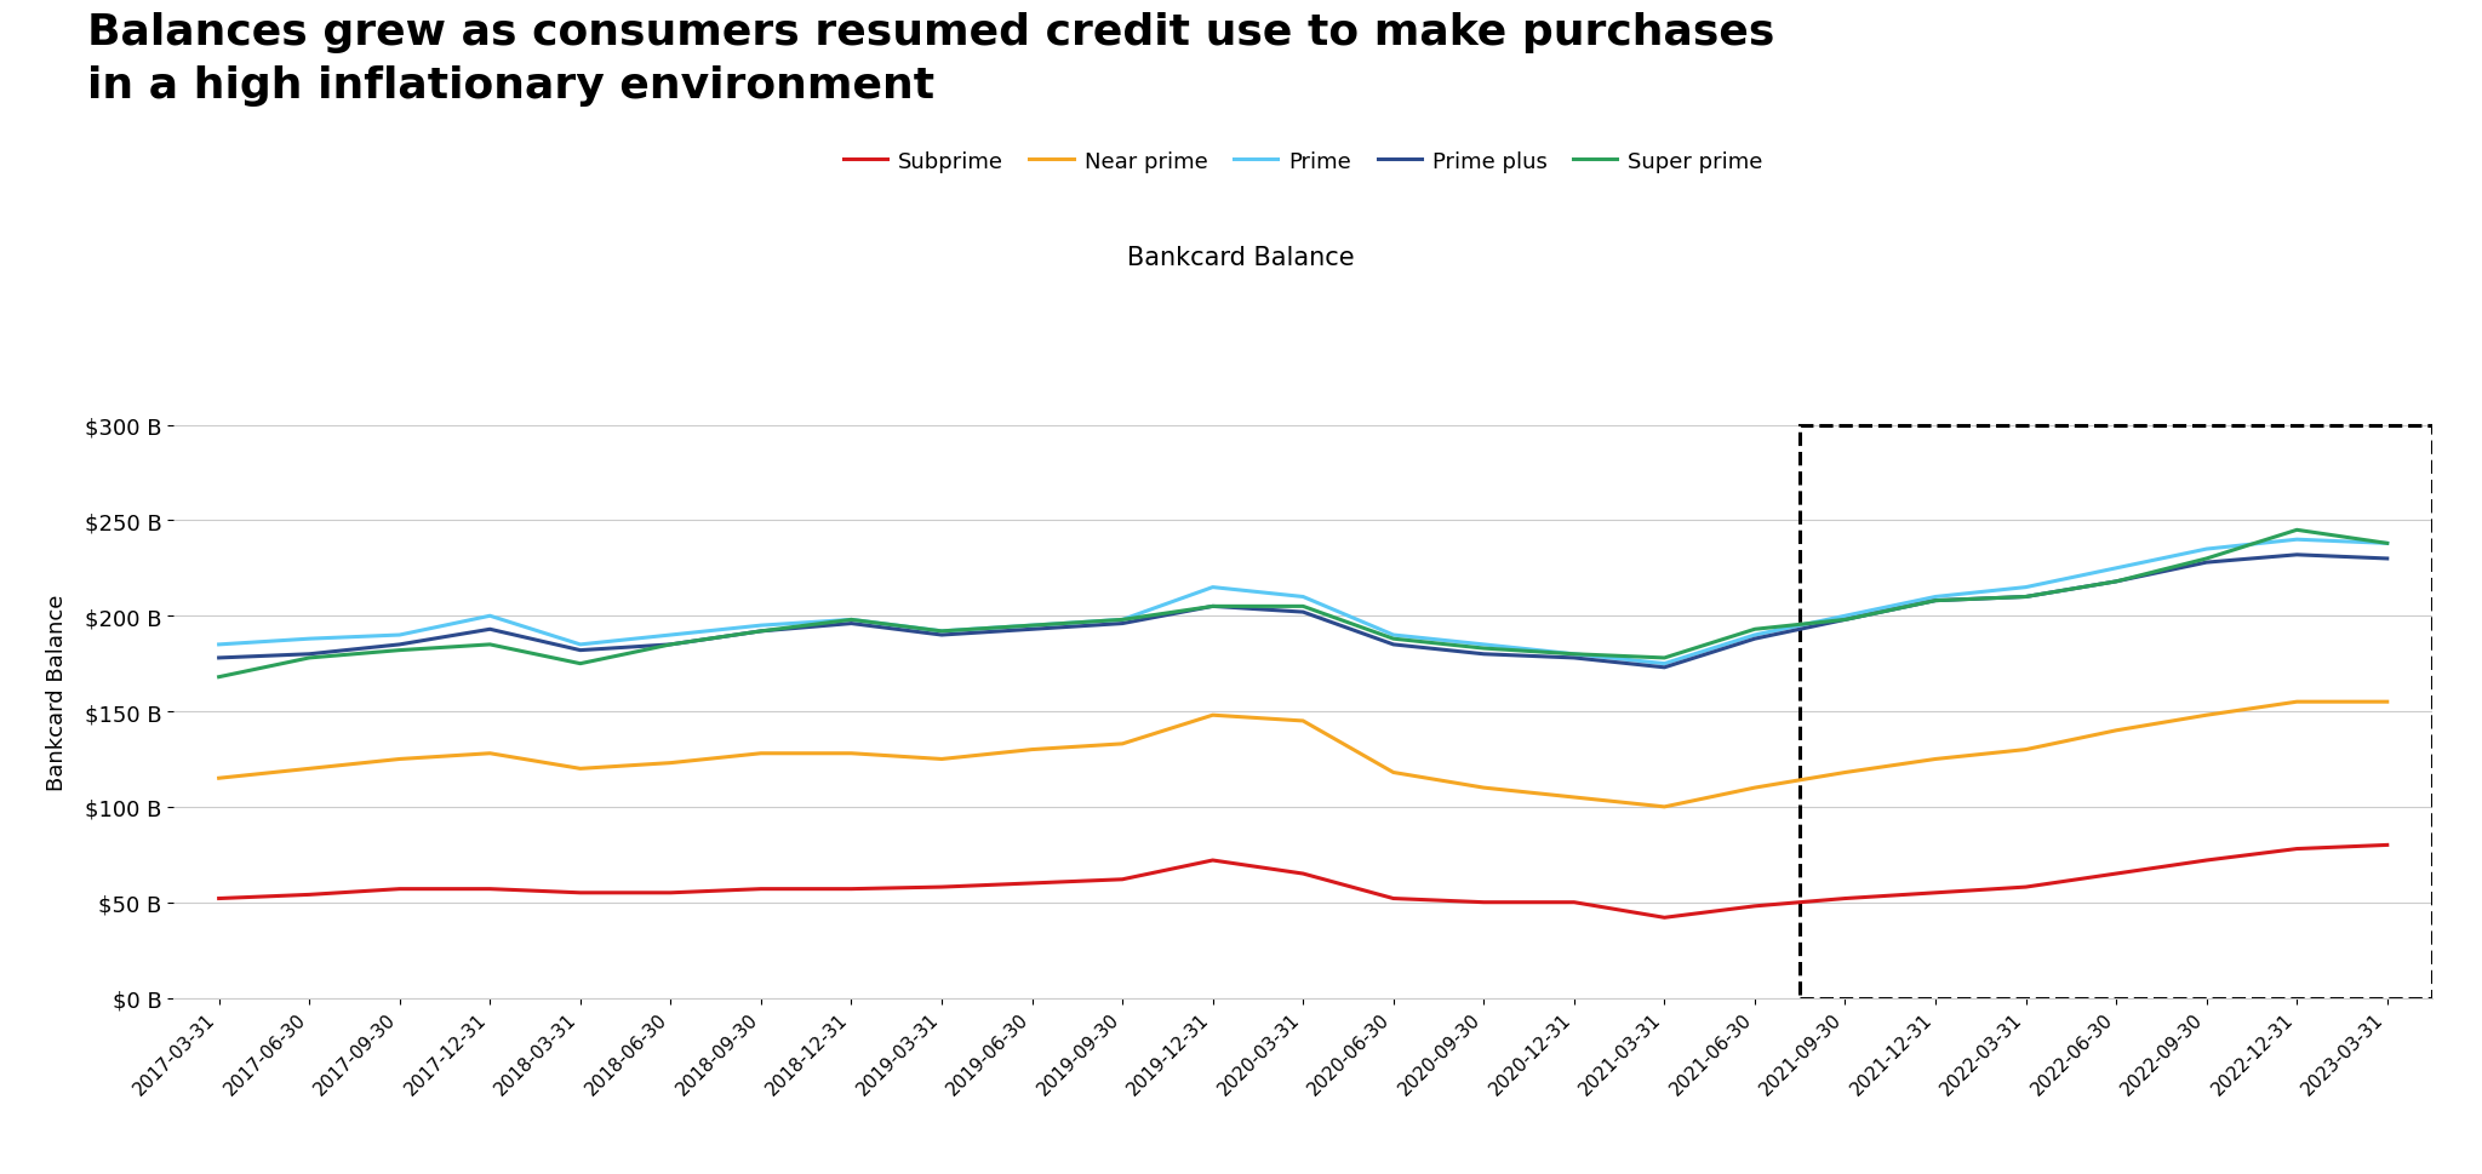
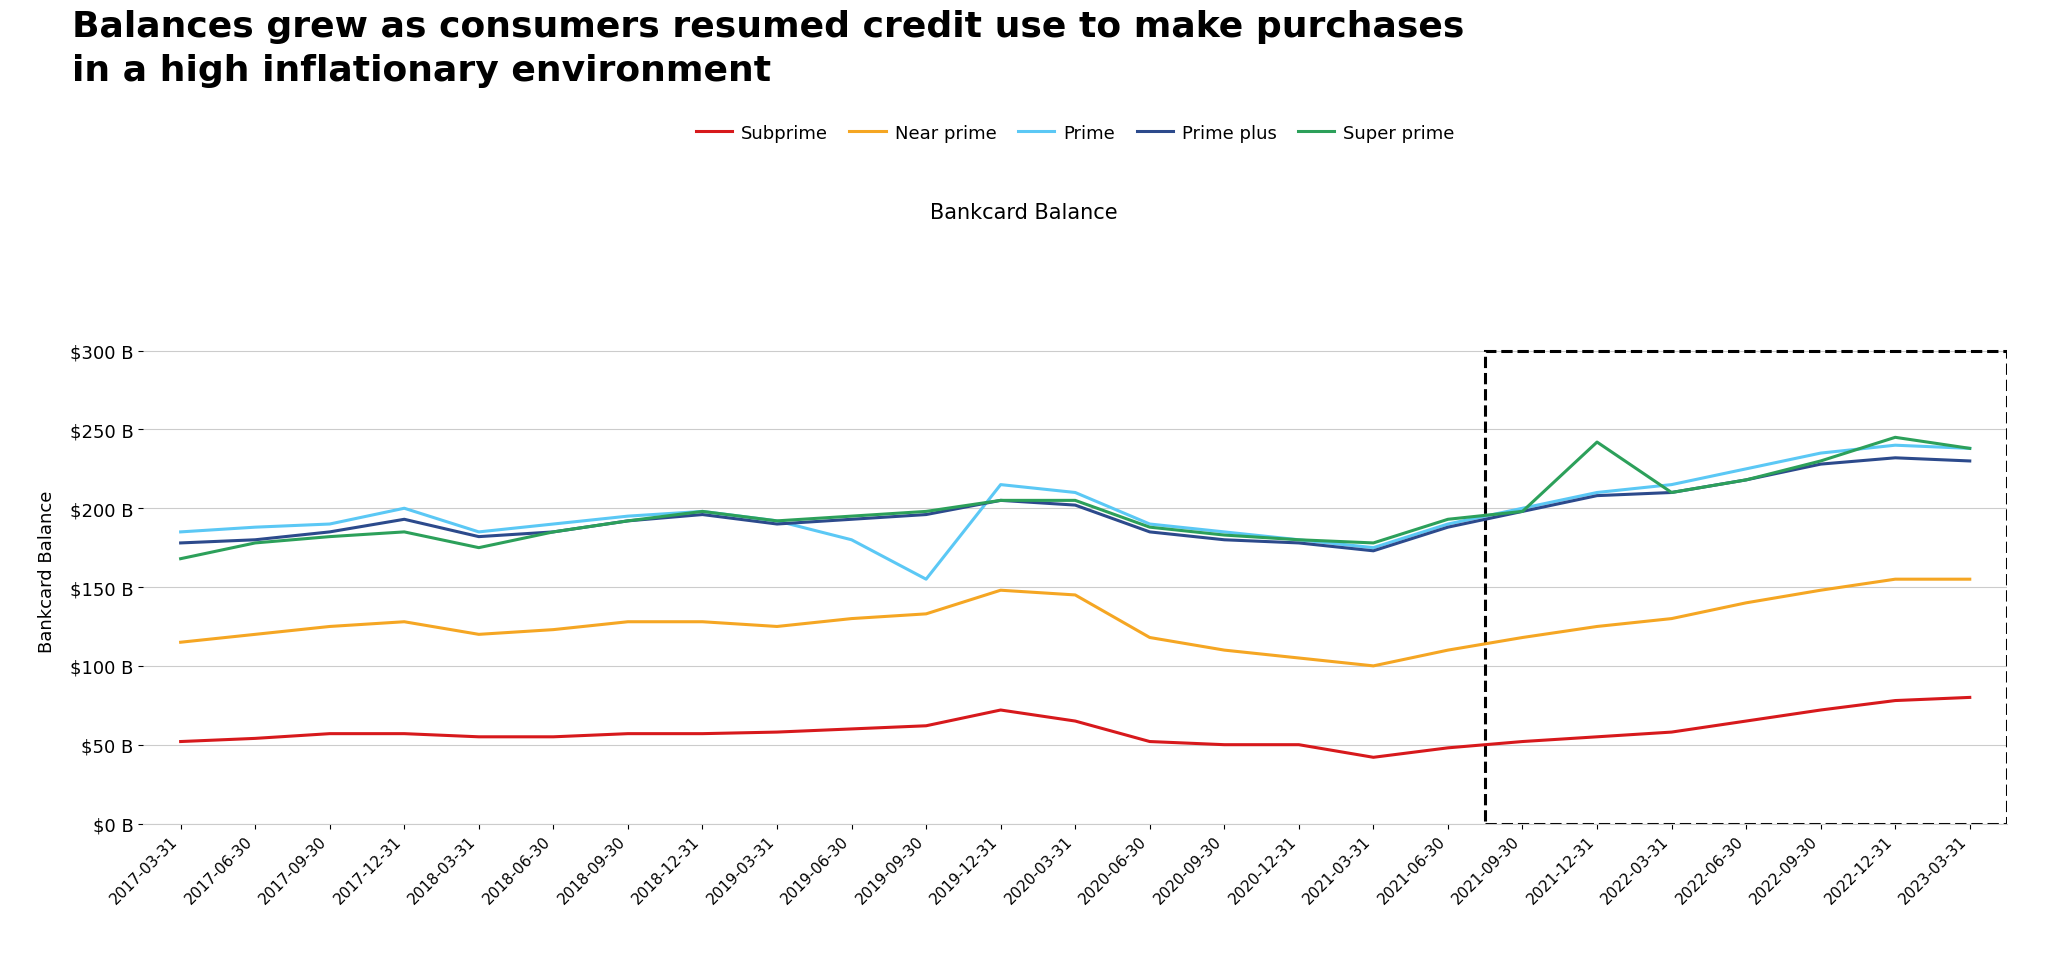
Prime/2019-06-30: $195 B -> $180 B
Prime/2019-09-30: $198 B -> $155 B
Super prime/2021-12-31: $208 B -> $242 B
